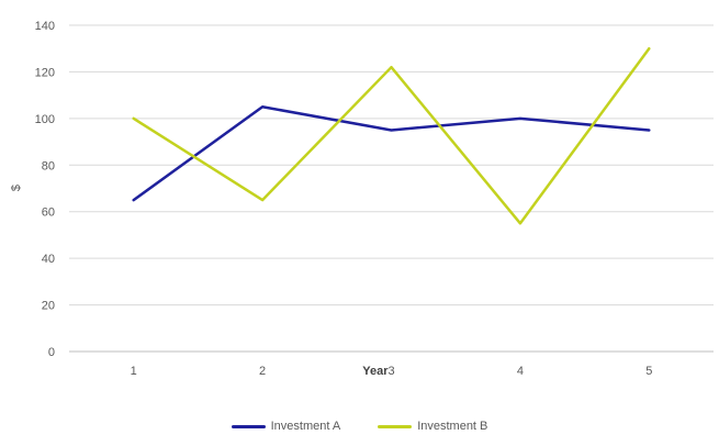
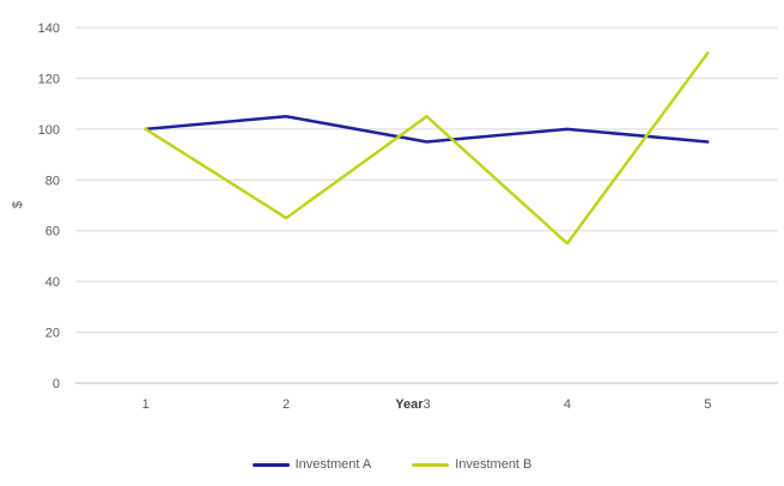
Investment A/1: 65 -> 100
Investment B/3: 122 -> 105
